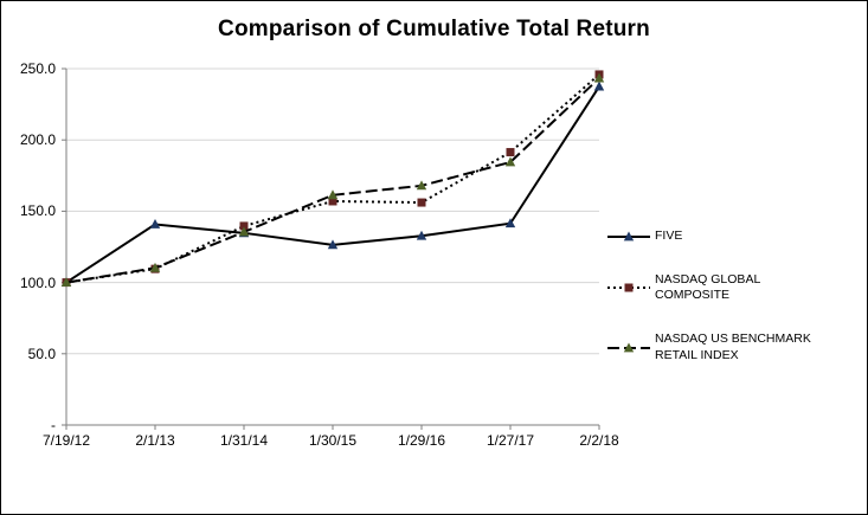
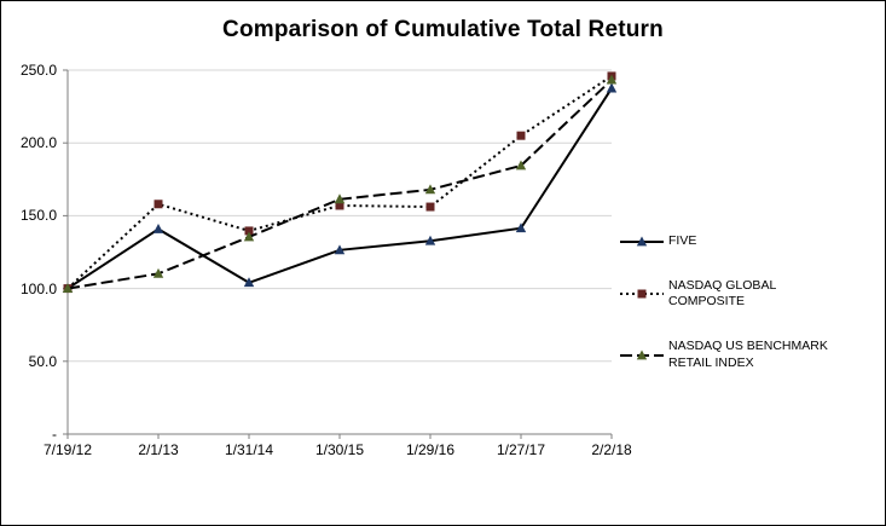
NASDAQ GLOBAL COMPOSITE/2/1/13: 110 -> 158
FIVE/1/31/14: 135 -> 104
NASDAQ GLOBAL COMPOSITE/1/27/17: 191 -> 205
